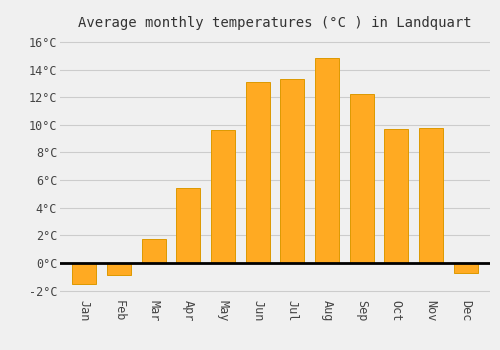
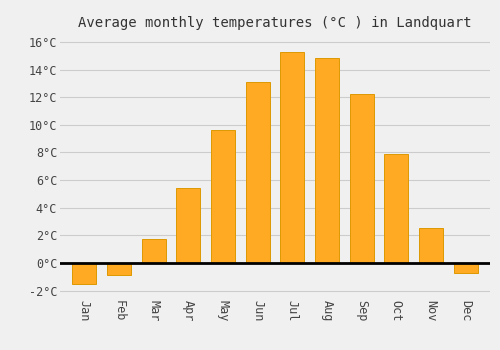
Jul: 13.3°C -> 15.3°C
Oct: 9.7°C -> 7.9°C
Nov: 9.8°C -> 2.5°C
